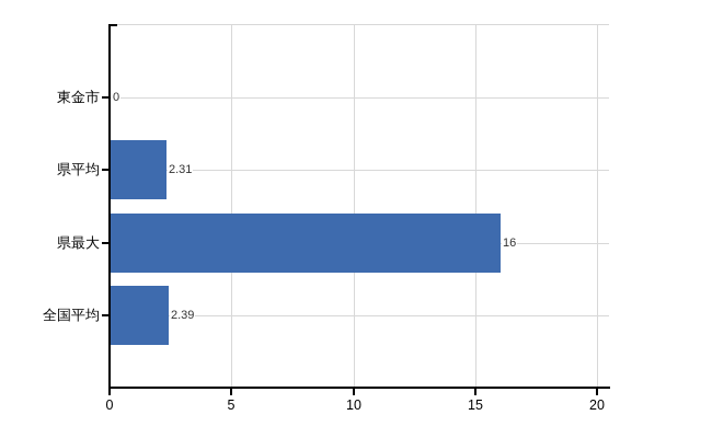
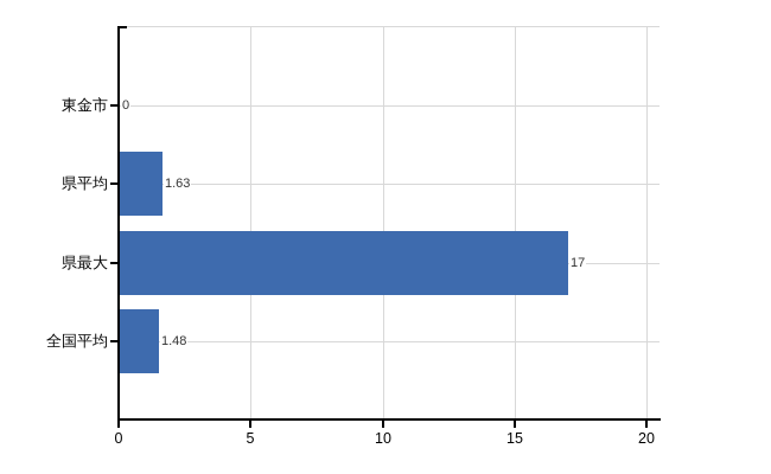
県平均: 2.31 -> 1.63
県最大: 16 -> 17
全国平均: 2.39 -> 1.48
